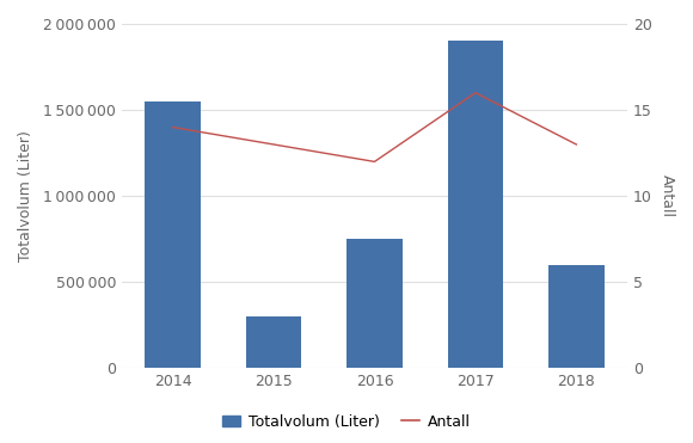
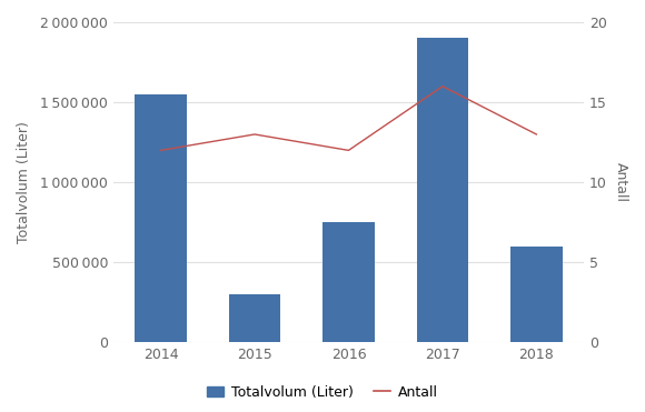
Antall/2014: 14 -> 12
